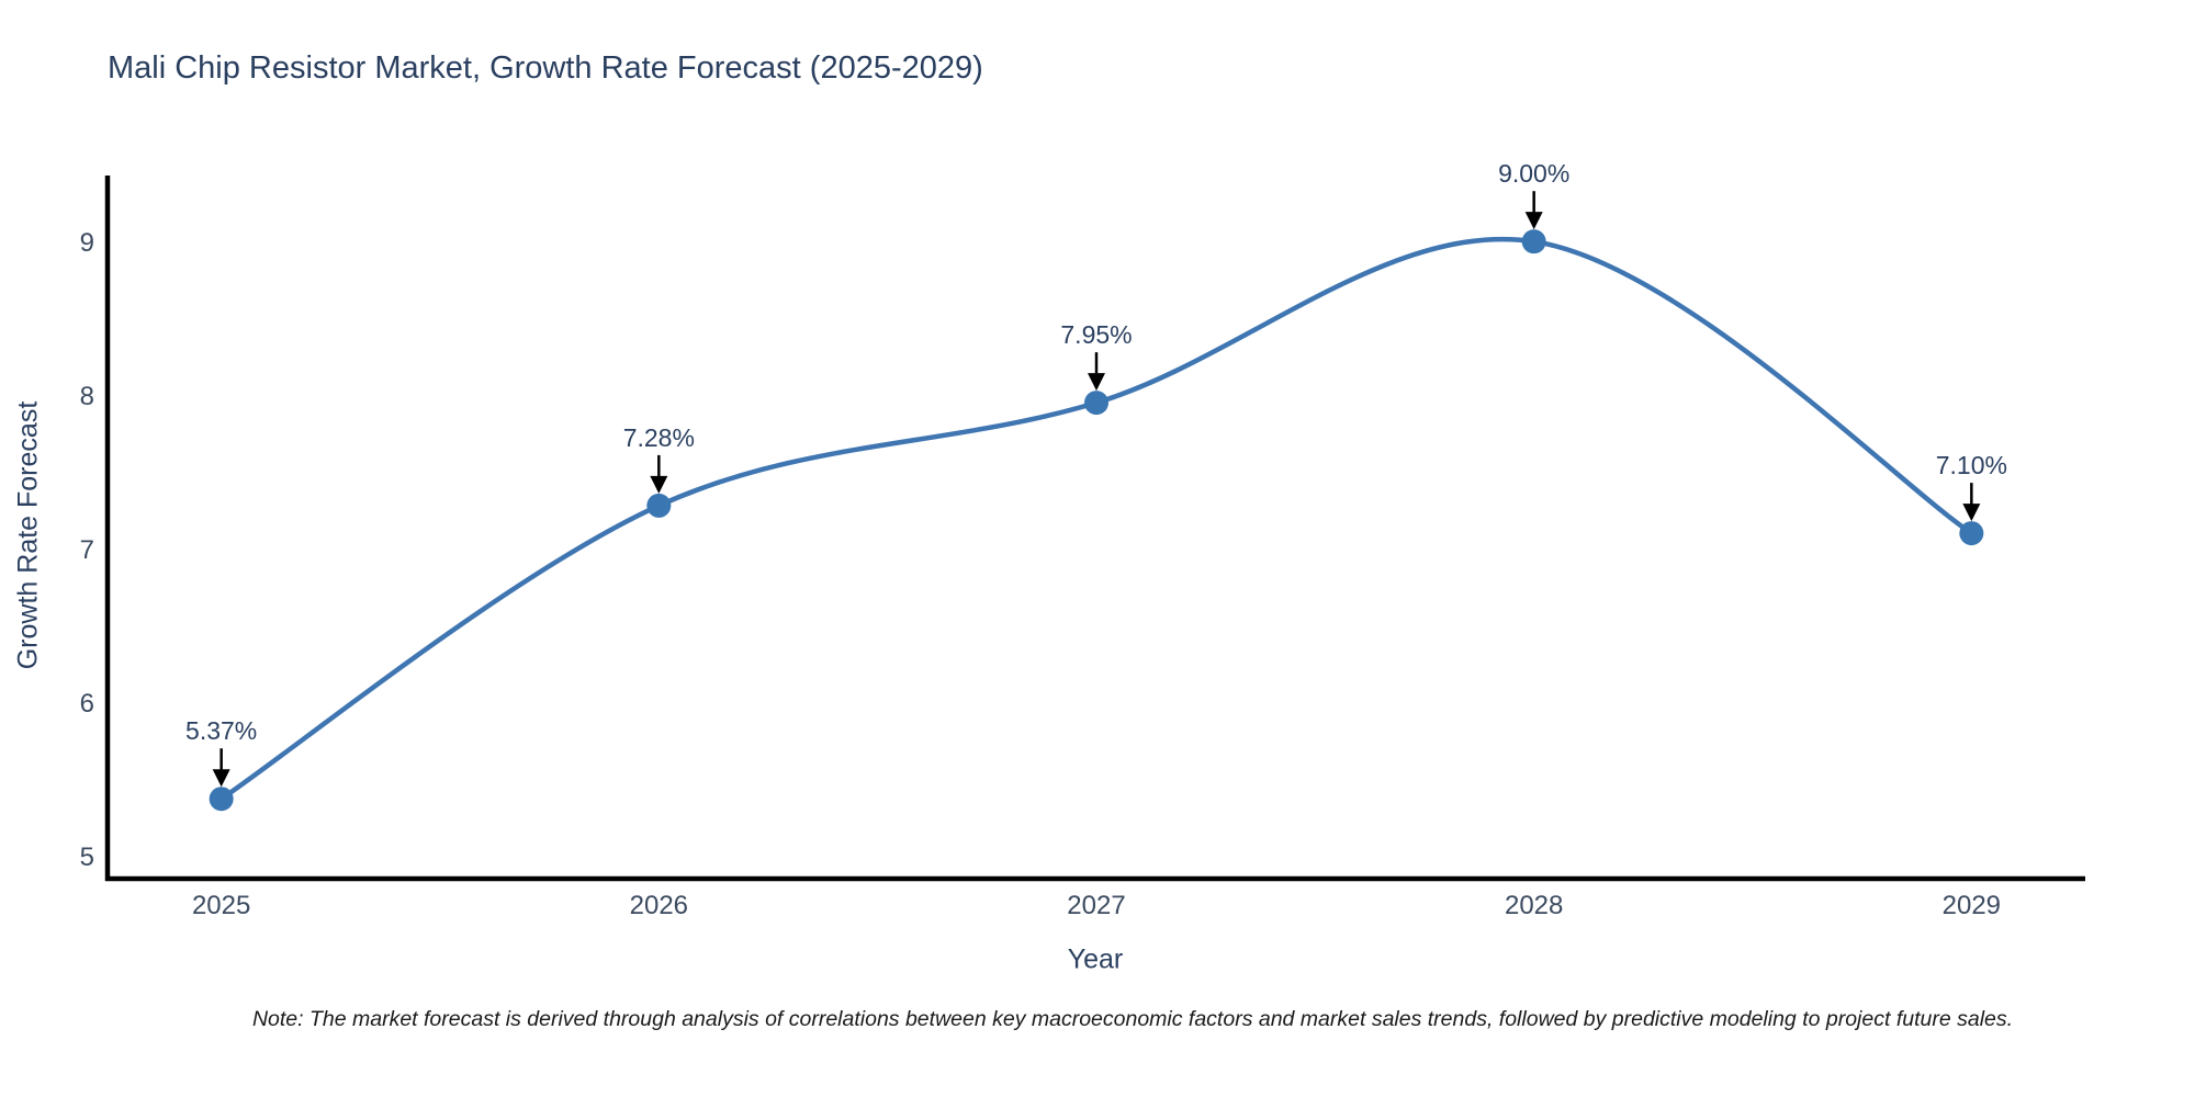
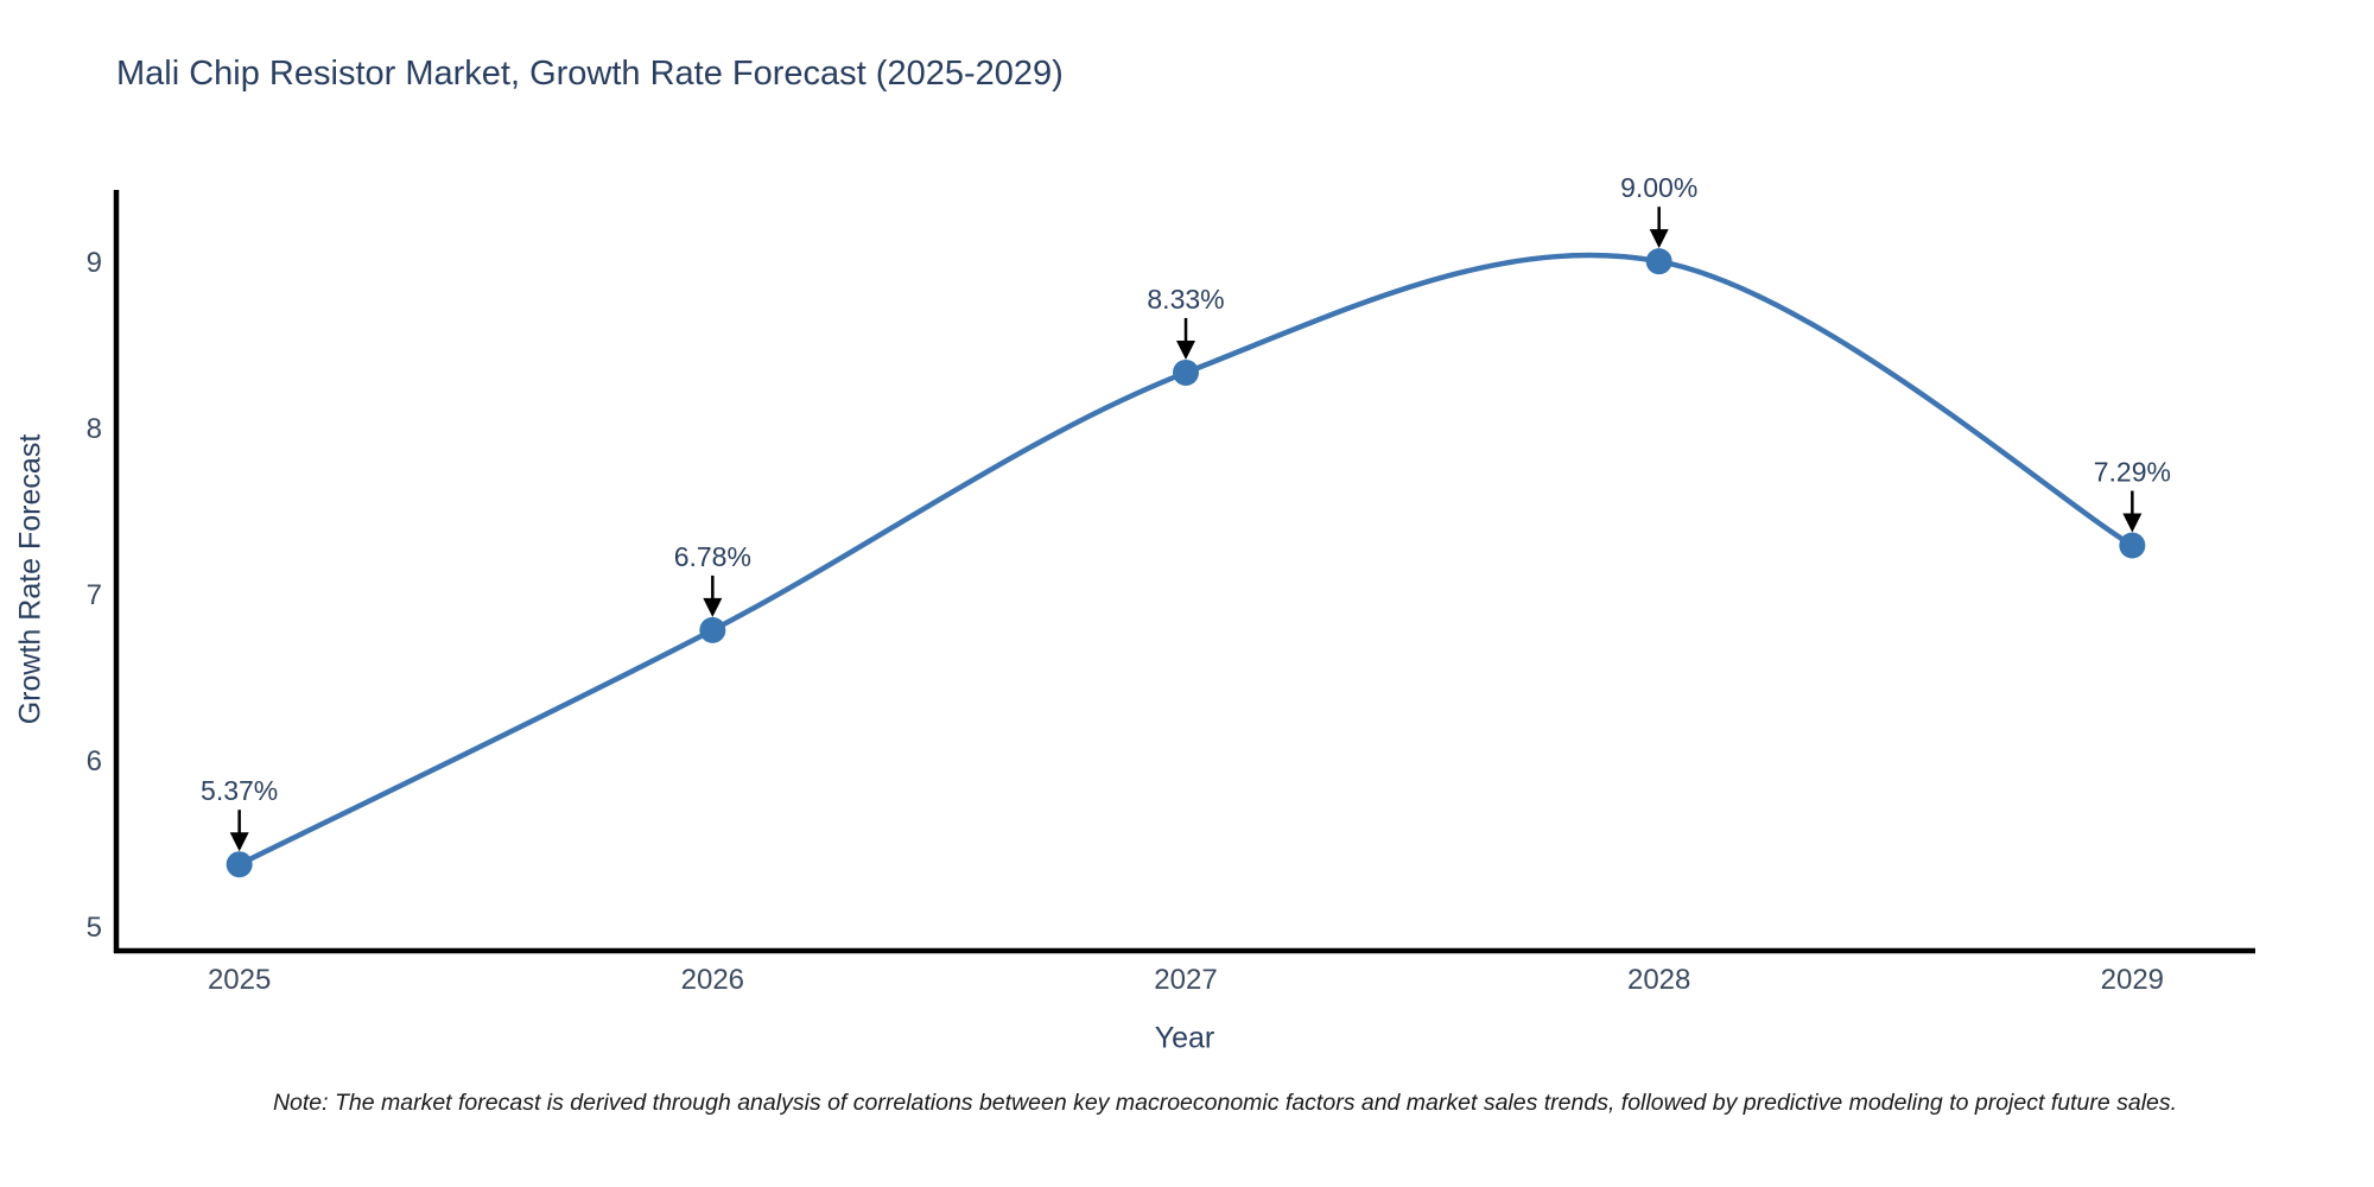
2026: 7.28% -> 6.78%
2027: 7.95% -> 8.33%
2029: 7.10% -> 7.29%
